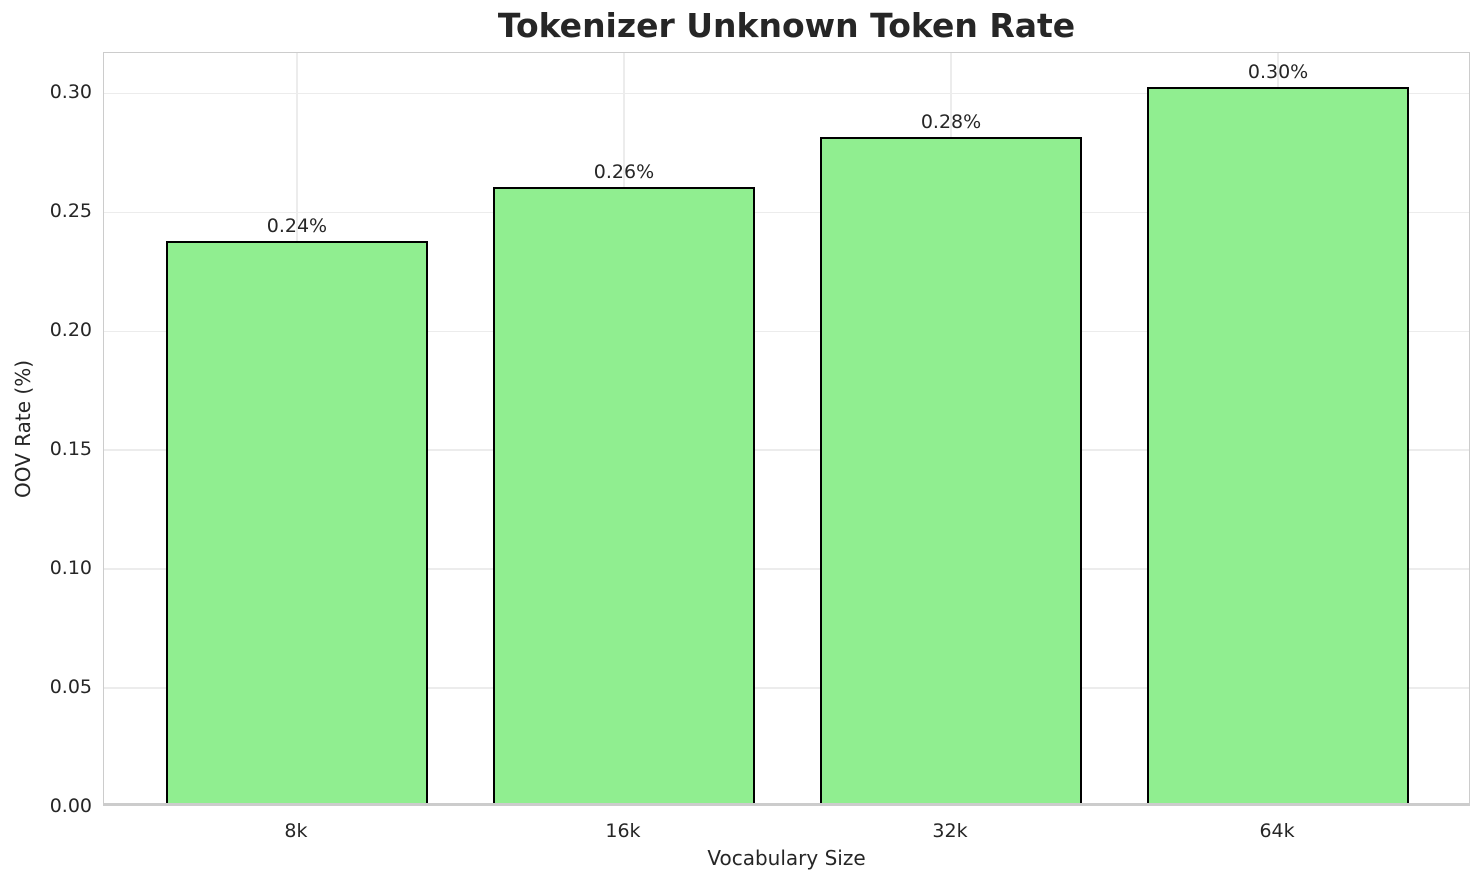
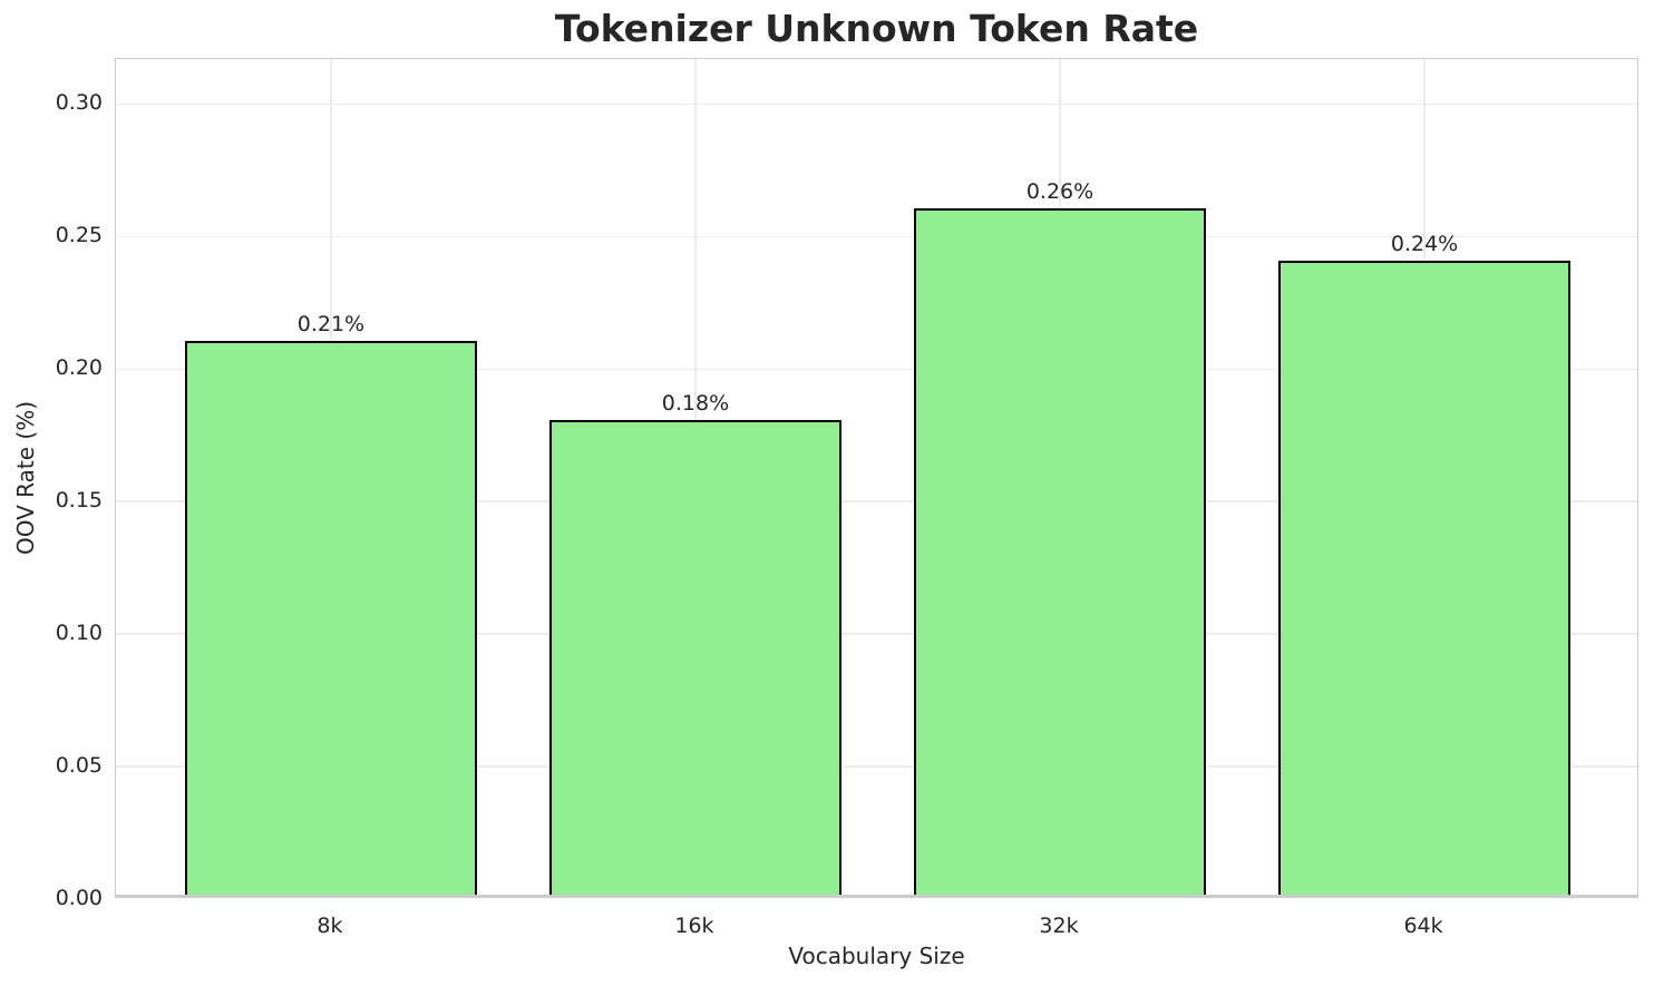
8k: 0.24% -> 0.21%
16k: 0.26% -> 0.18%
32k: 0.28% -> 0.26%
64k: 0.30% -> 0.24%
